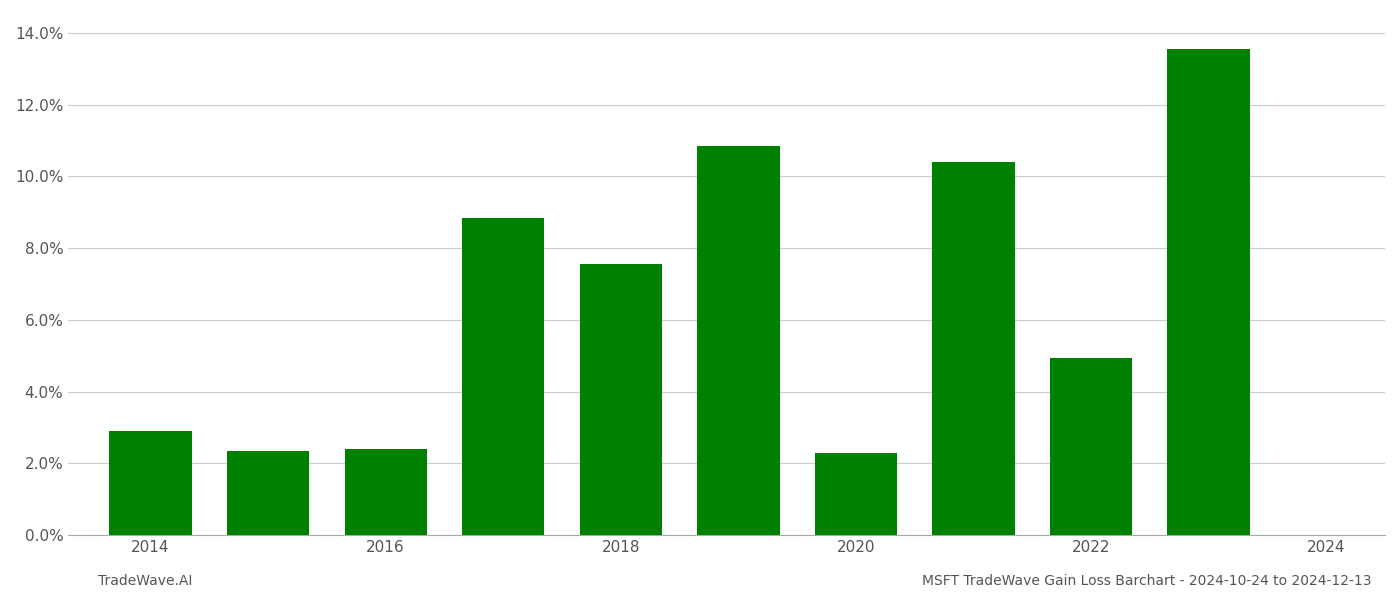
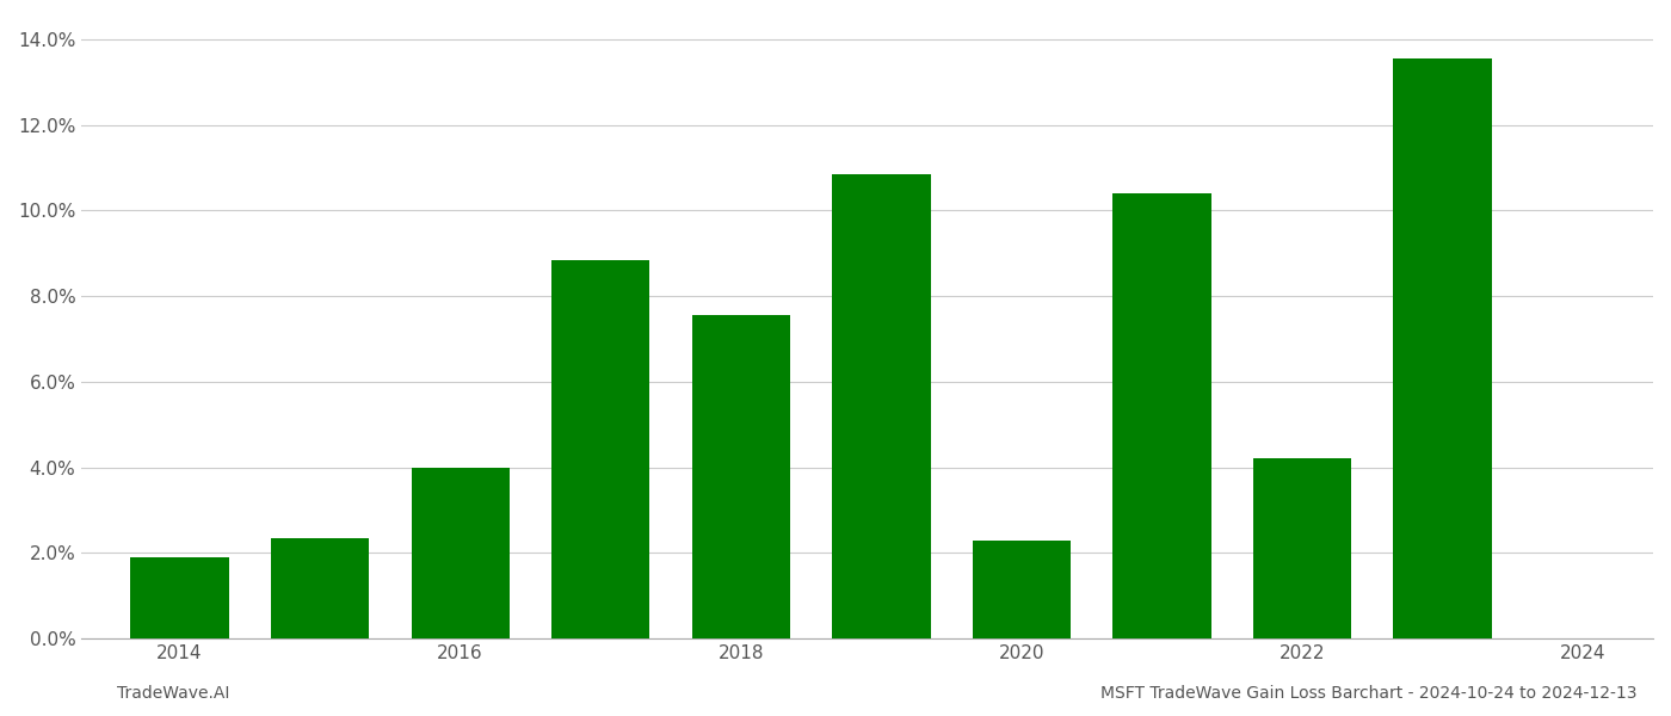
2014: 2.90% -> 1.90%
2016: 2.40% -> 4.00%
2022: 4.95% -> 4.20%
